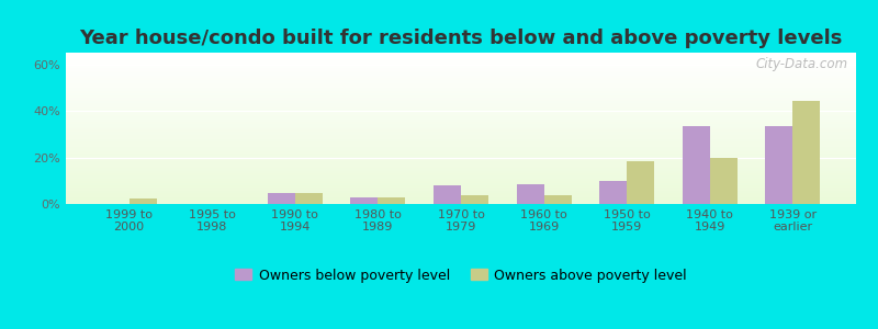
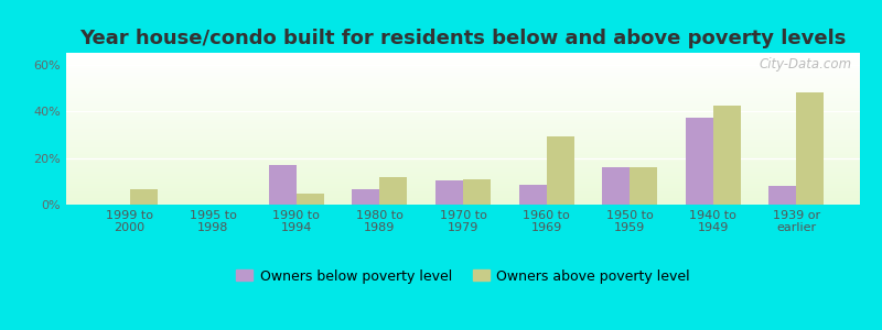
Owners above poverty level/1999 to 2000: 2.5% -> 6.5%
Owners below poverty level/1990 to 1994: 4.5% -> 17.0%
Owners below poverty level/1980 to 1989: 3.0% -> 6.5%
Owners above poverty level/1980 to 1989: 3.0% -> 12.0%
Owners below poverty level/1970 to 1979: 8.0% -> 10.5%
Owners above poverty level/1970 to 1979: 4.0% -> 11.0%
Owners above poverty level/1960 to 1969: 4.0% -> 29.0%
Owners below poverty level/1950 to 1959: 10.0% -> 16.0%
Owners above poverty level/1950 to 1959: 18.5% -> 16.0%
Owners below poverty level/1940 to 1949: 33.5% -> 37.0%
Owners above poverty level/1940 to 1949: 20.0% -> 42.5%
Owners below poverty level/1939 or earlier: 33.5% -> 8.0%
Owners above poverty level/1939 or earlier: 44.5% -> 48.0%
